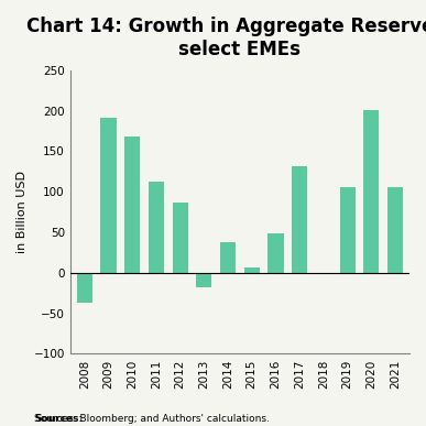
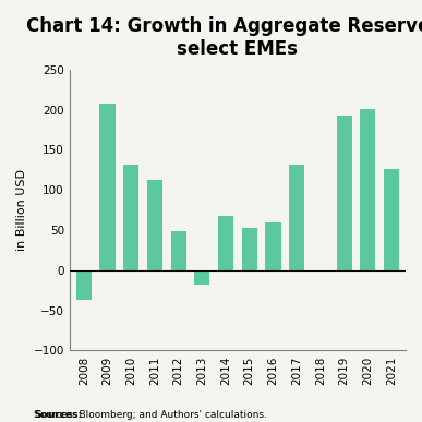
2009: 191 -> 208
2010: 168 -> 132
2012: 87 -> 48
2014: 38 -> 68
2015: 7 -> 52
2016: 49 -> 60
2019: 105 -> 192
2021: 106 -> 126
